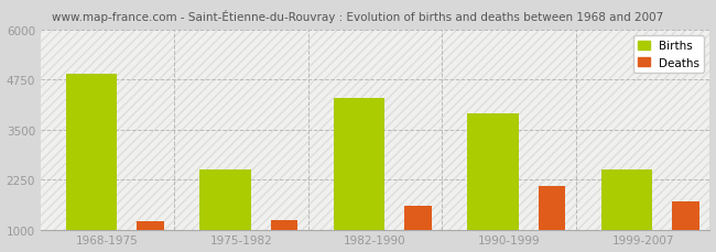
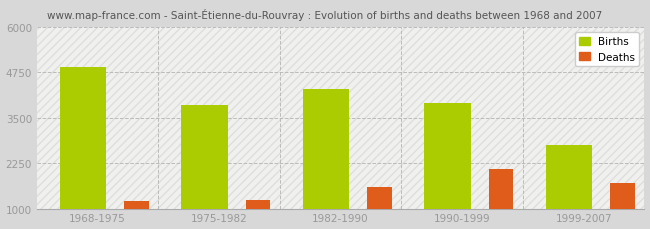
Births/1975-1982: 2500 -> 3850
Births/1999-2007: 2500 -> 2750
